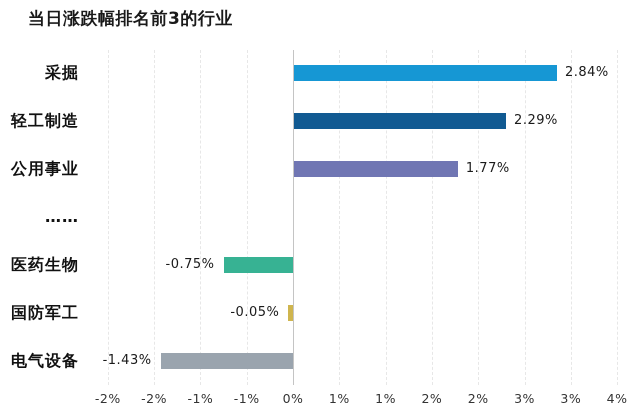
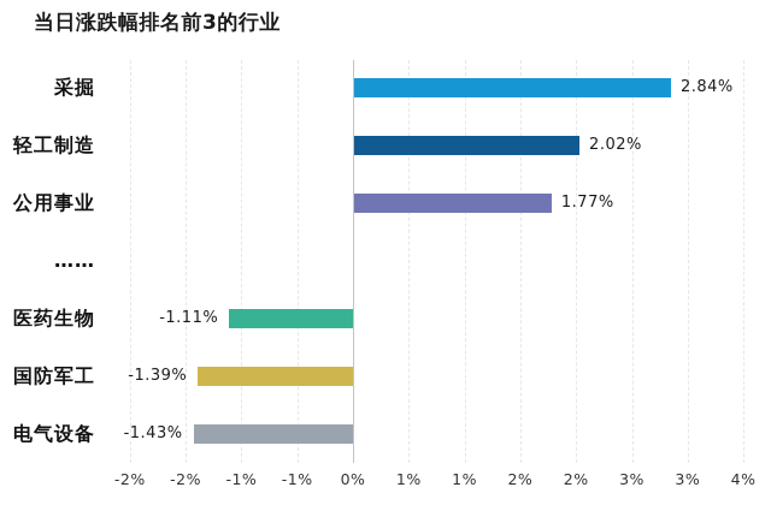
轻工制造: 2.29% -> 2.02%
医药生物: -0.75% -> -1.11%
国防军工: -0.05% -> -1.39%
